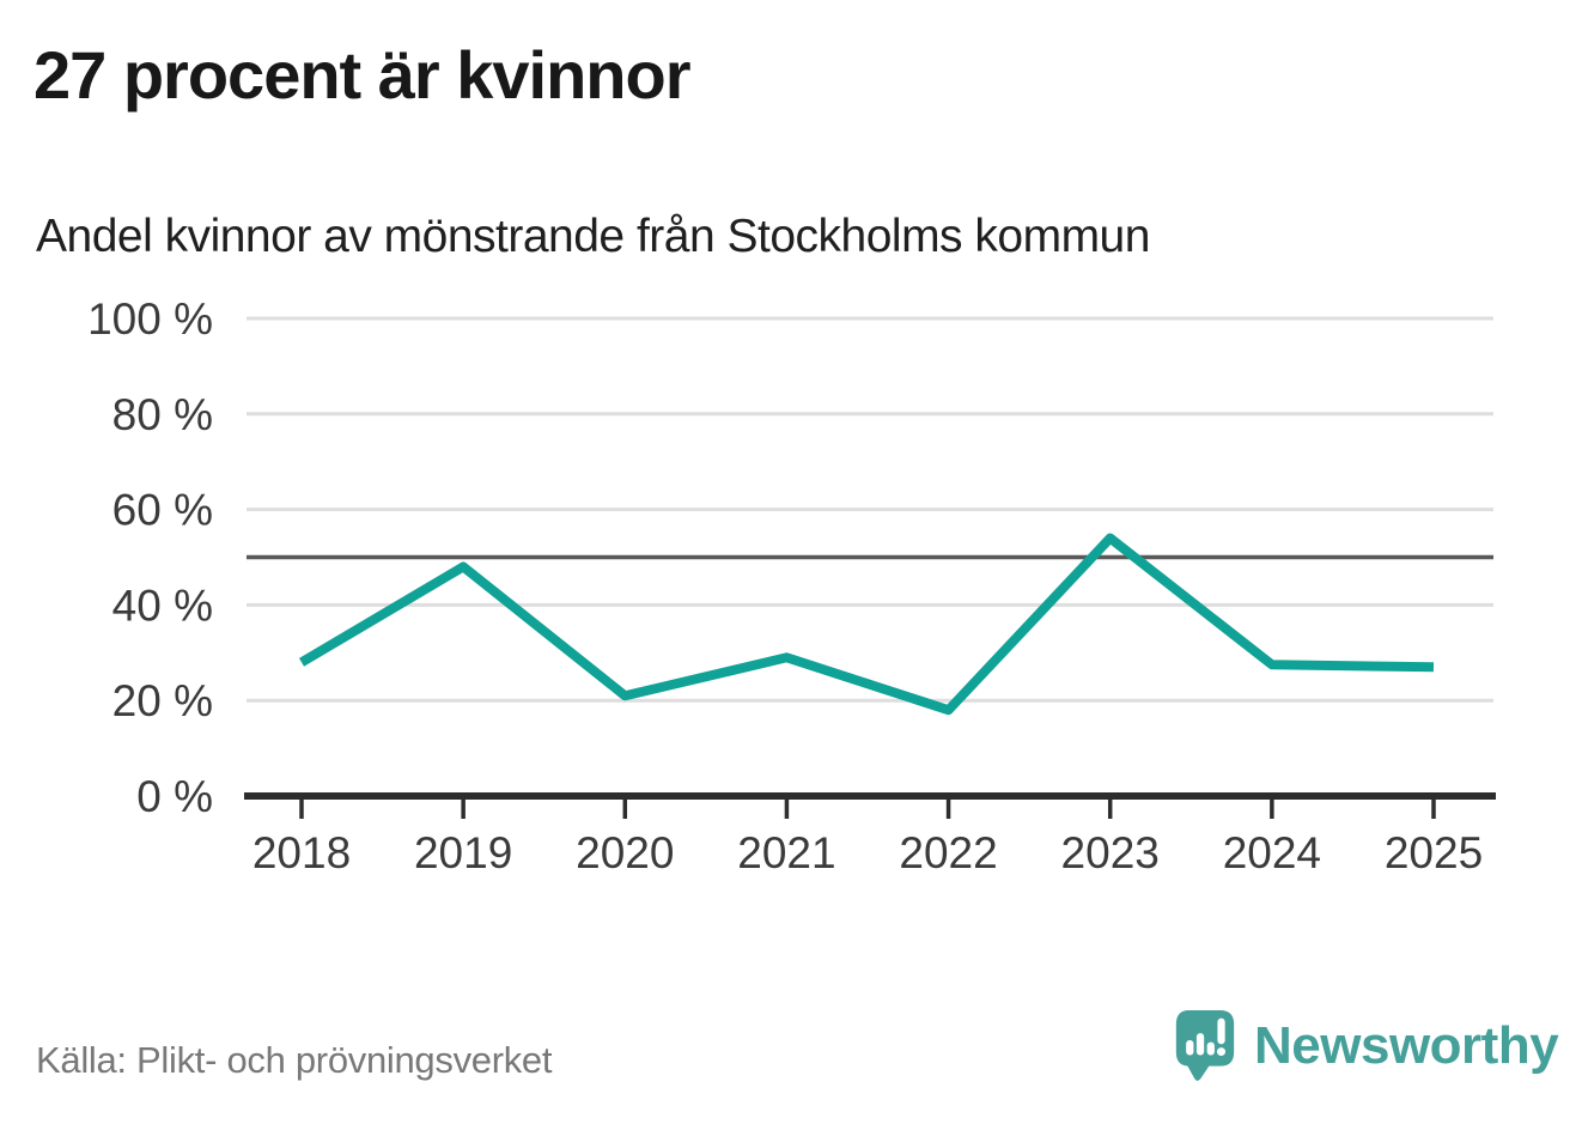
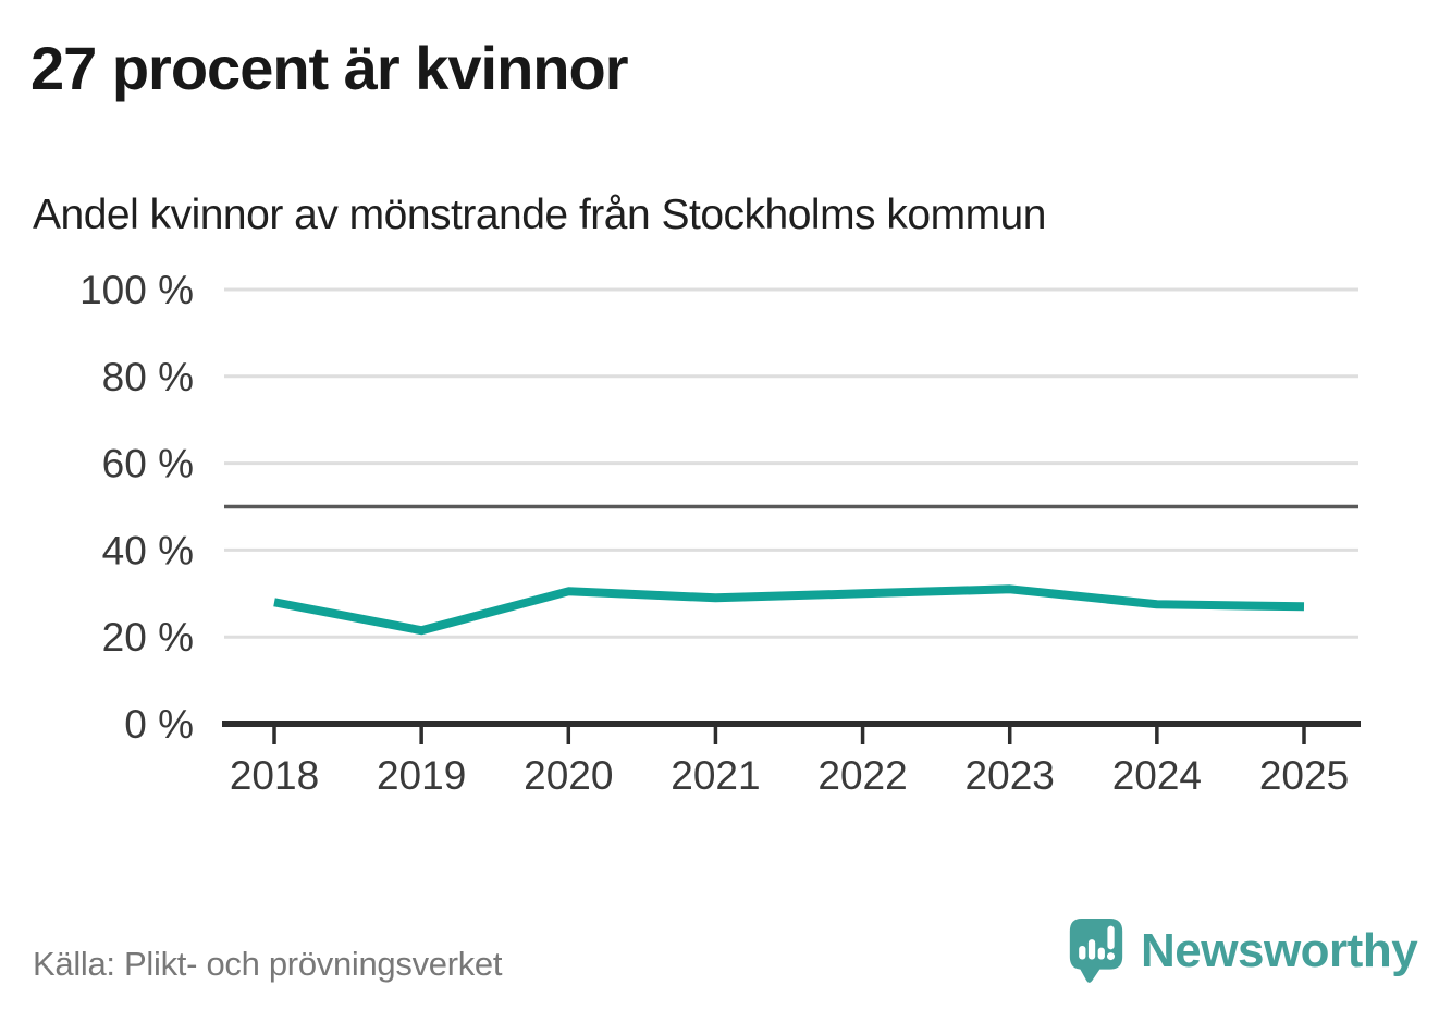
2019: 48% -> 22%
2020: 21% -> 30%
2022: 18% -> 30%
2023: 54% -> 31%
